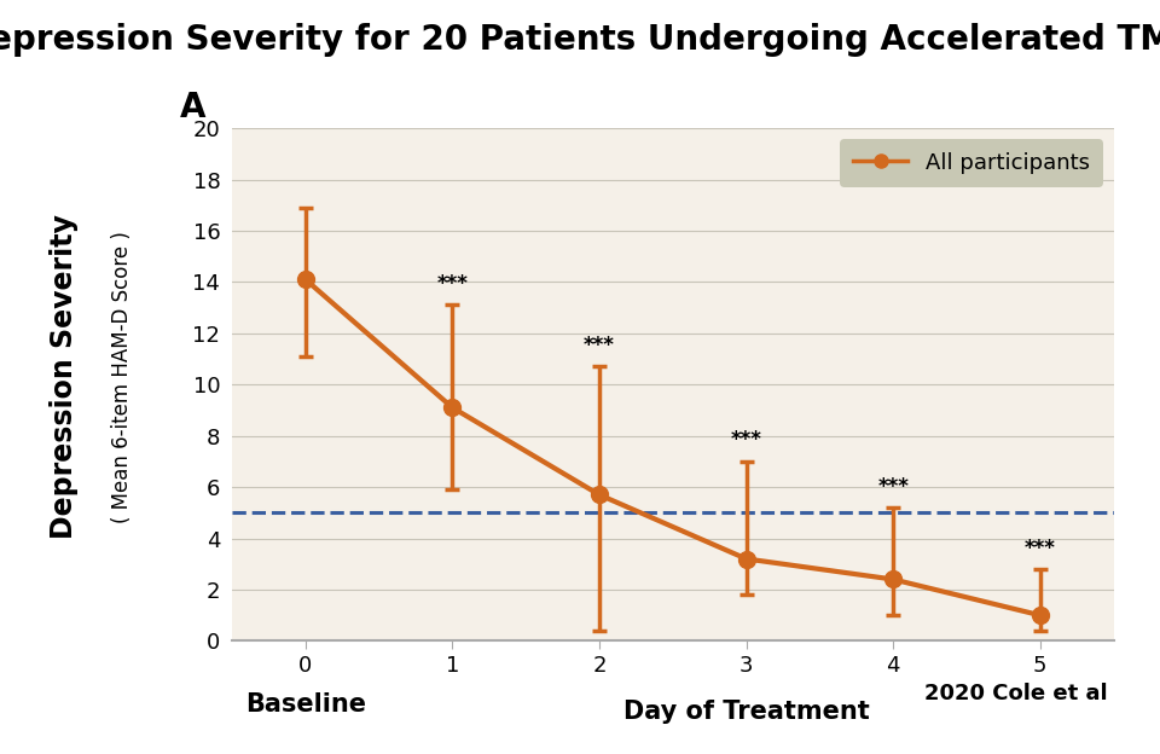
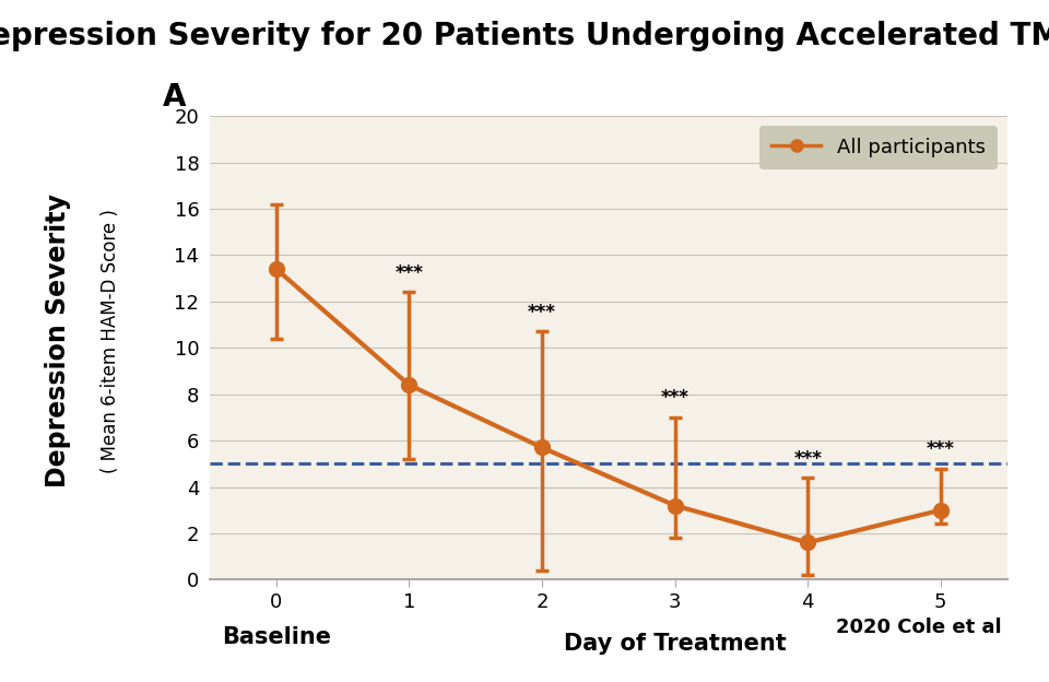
0: 14.1 -> 13.4
1: 9.1 -> 8.4
4: 2.4 -> 1.6
5: 1.0 -> 3.0
